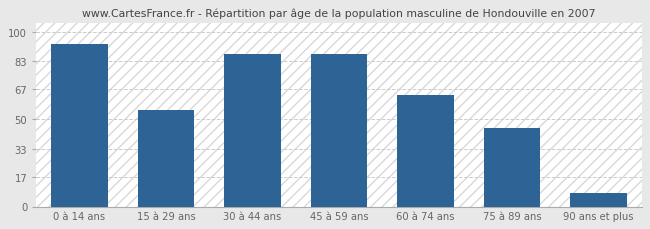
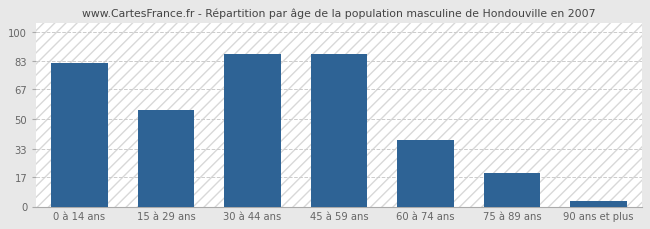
0 à 14 ans: 93 -> 82
60 à 74 ans: 64 -> 38
75 à 89 ans: 45 -> 19
90 ans et plus: 8 -> 3
